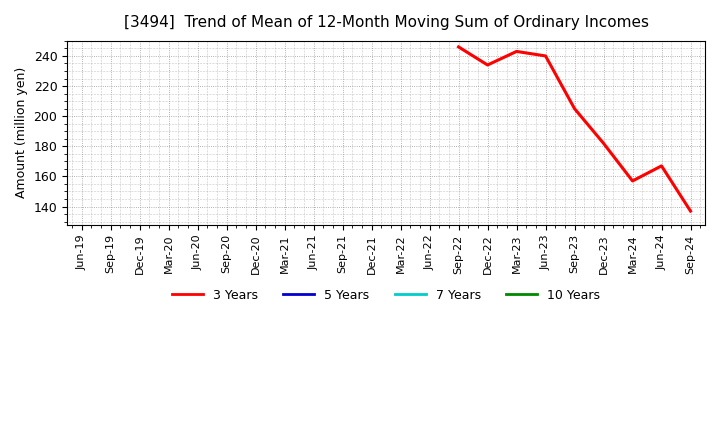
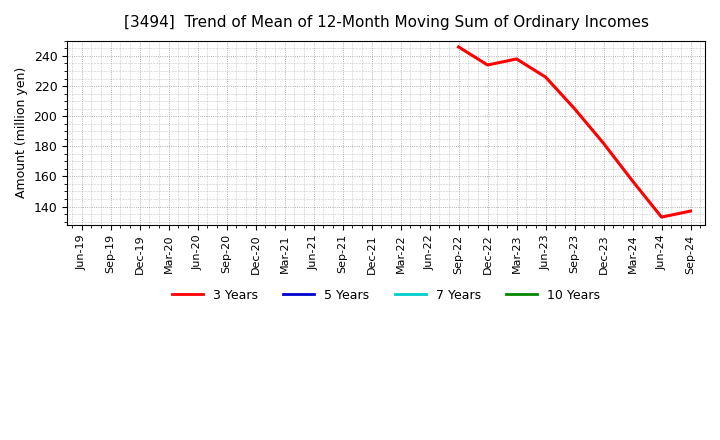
Mar-23: 243 -> 238
Jun-23: 240 -> 226
Jun-24: 167 -> 133
